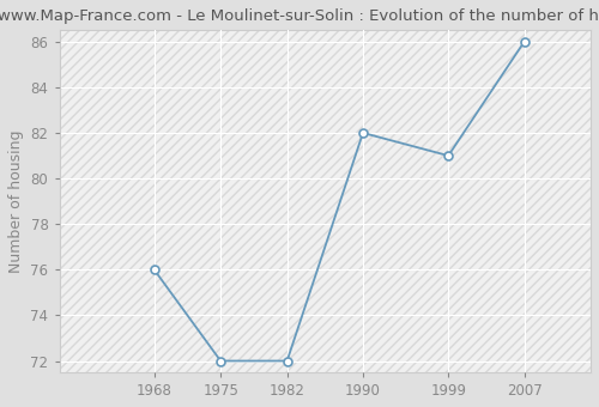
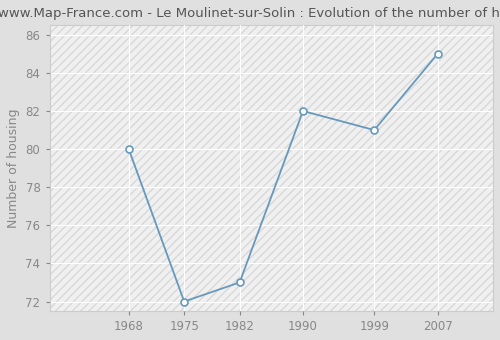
1968: 76 -> 80
1982: 72 -> 73
2007: 86 -> 85
